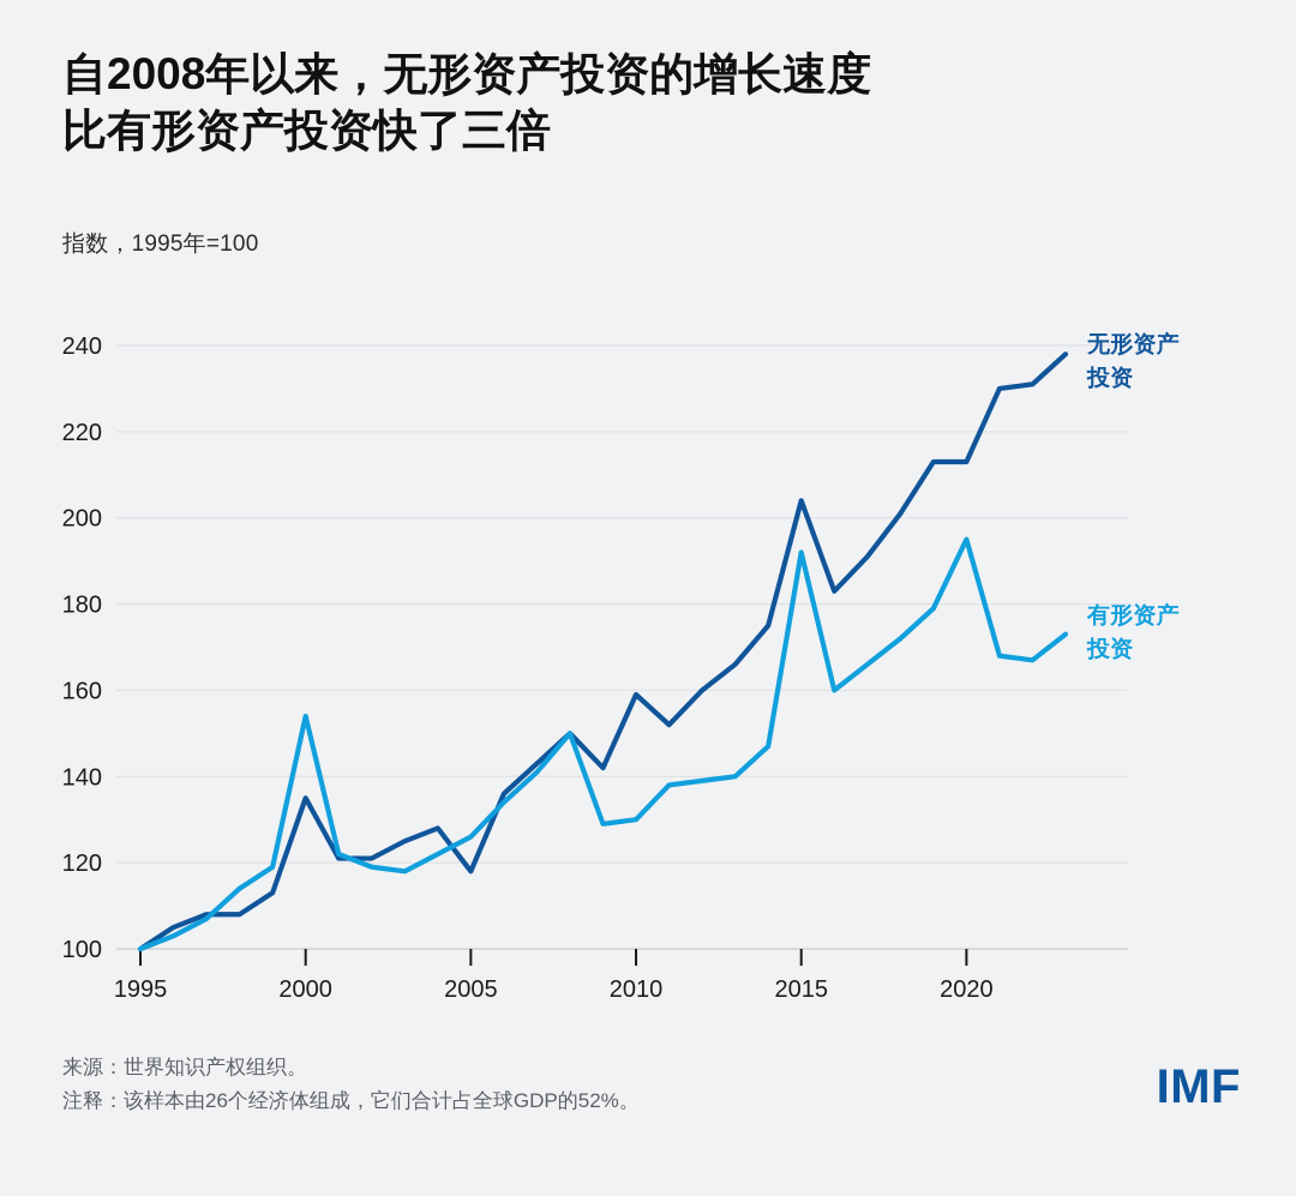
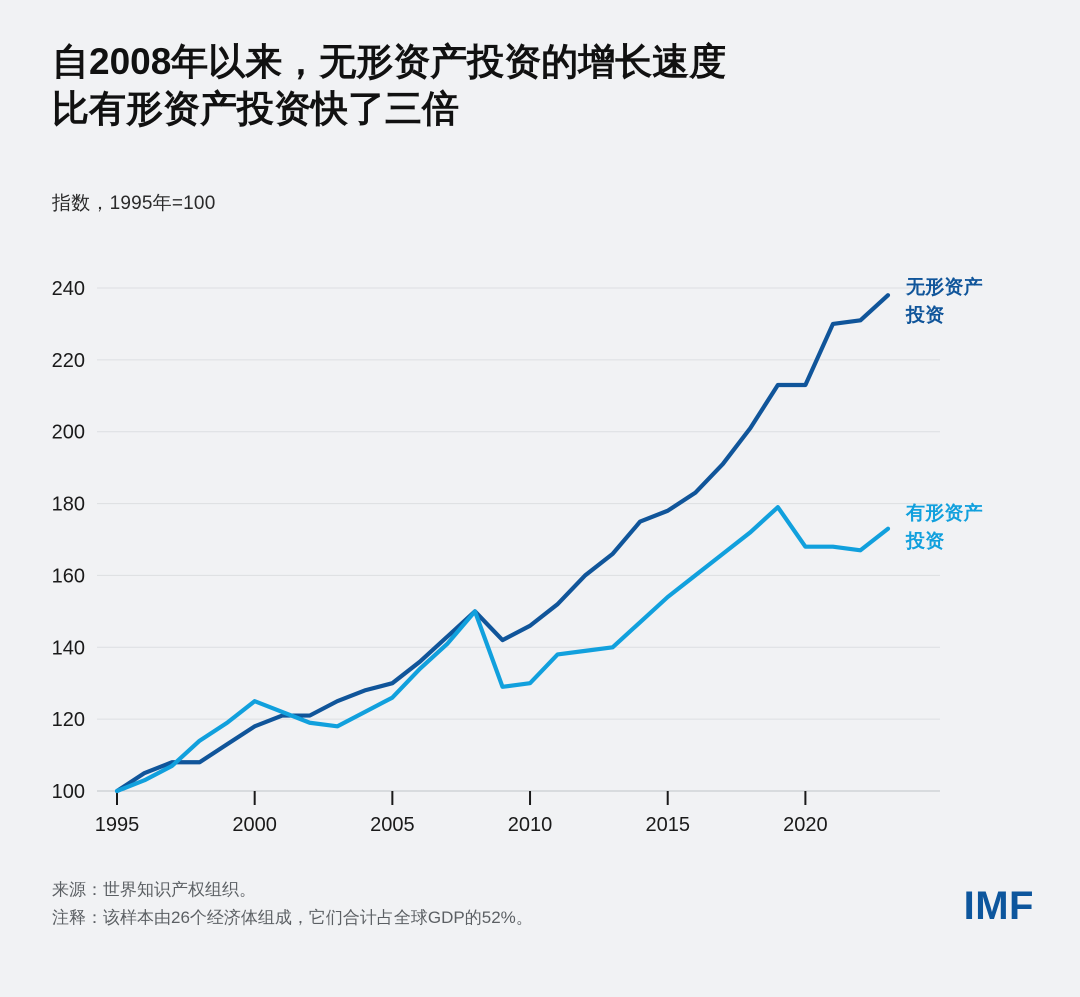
无形资产投资/2000: 135 -> 118
有形资产投资/2000: 154 -> 125
无形资产投资/2005: 118 -> 130
无形资产投资/2010: 159 -> 146
无形资产投资/2015: 204 -> 178
有形资产投资/2015: 192 -> 154
有形资产投资/2020: 195 -> 168
